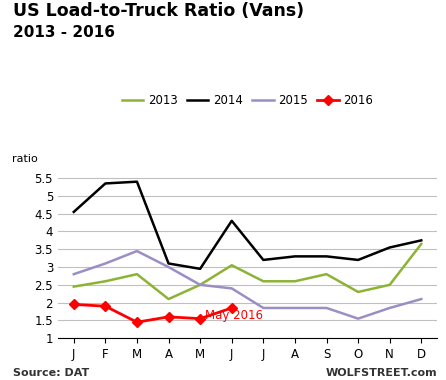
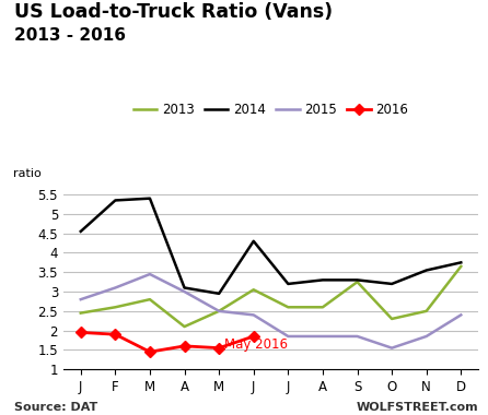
2013/S: 2.80 -> 3.25
2015/D: 2.10 -> 2.40
